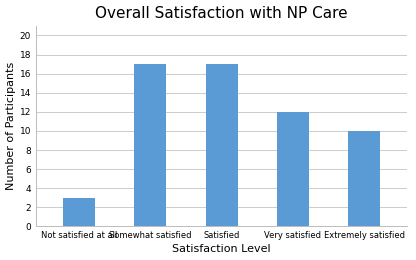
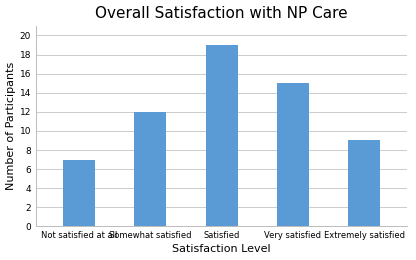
Not satisfied at all: 3 -> 7
Somewhat satisfied: 17 -> 12
Satisfied: 17 -> 19
Very satisfied: 12 -> 15
Extremely satisfied: 10 -> 9
